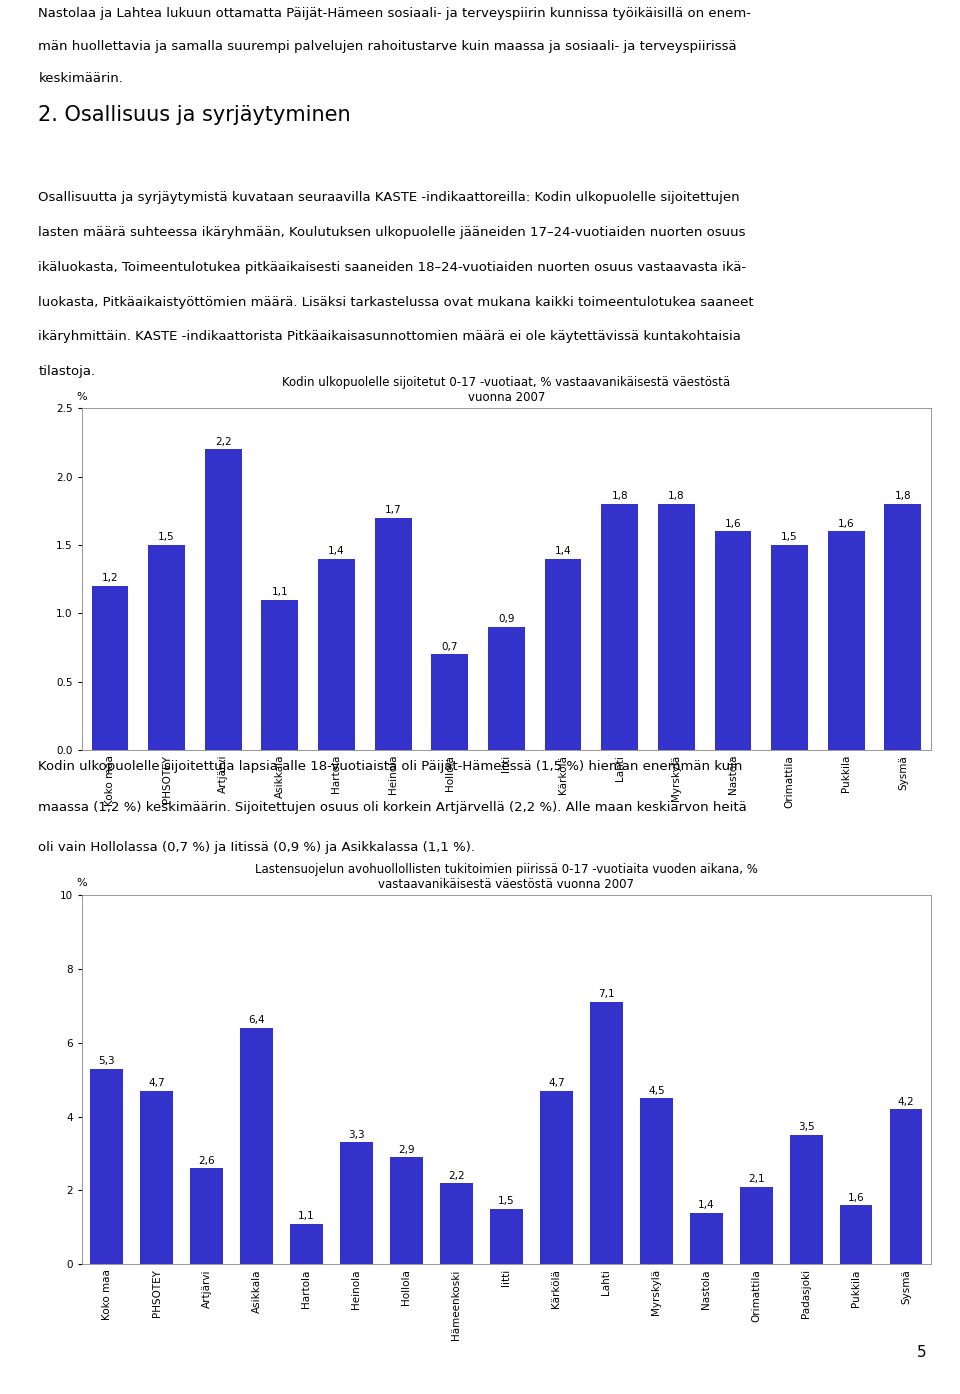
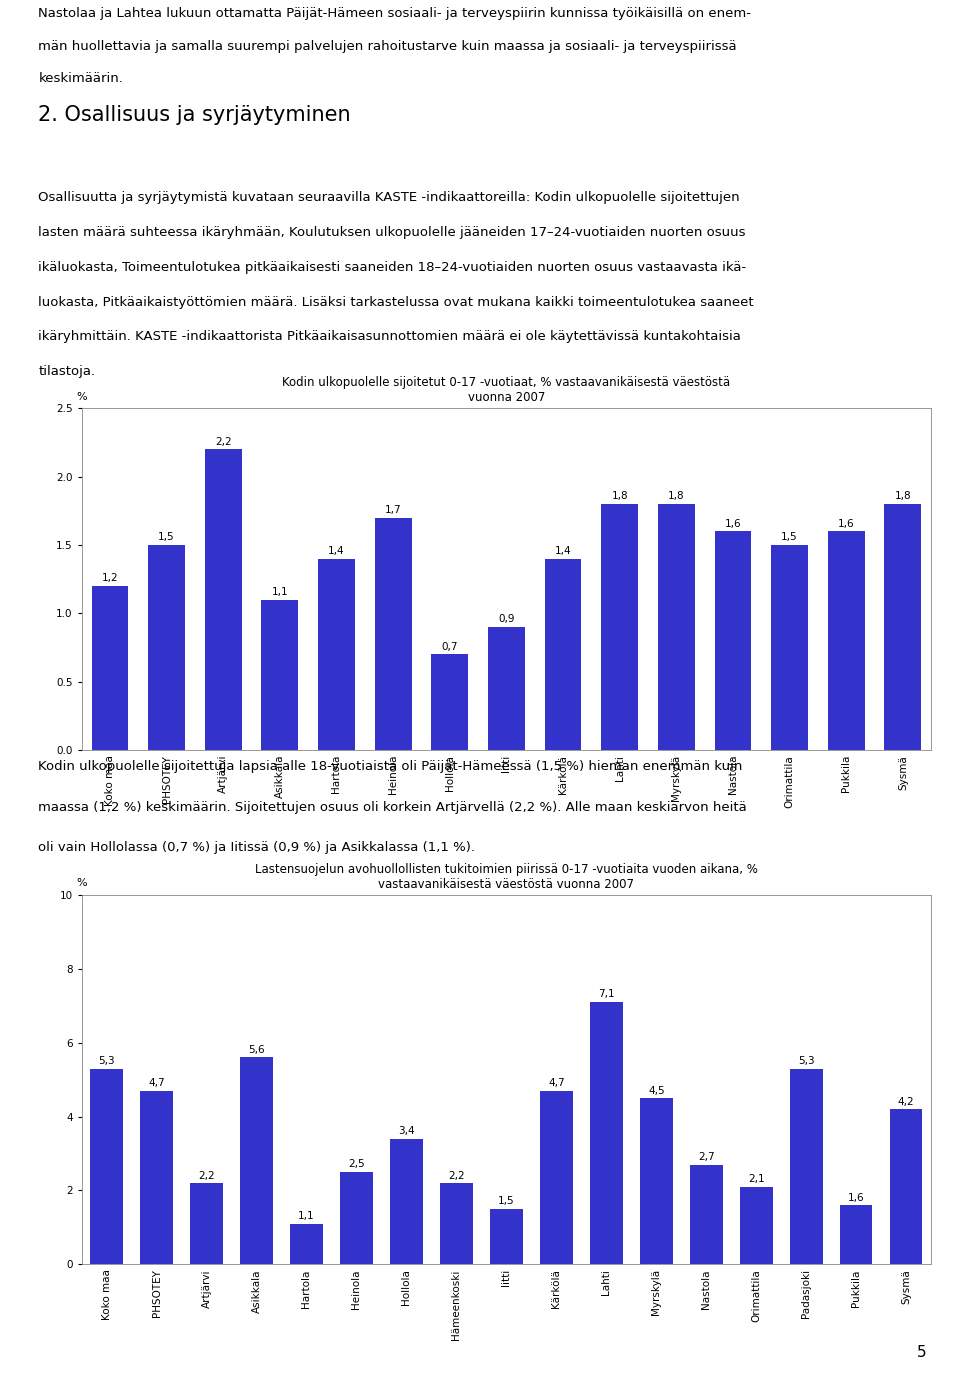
Artjärvi: 2,6 -> 2,2
Asikkala: 6,4 -> 5,6
Heinola: 3,3 -> 2,5
Hollola: 2,9 -> 3,4
Nastola: 1,4 -> 2,7
Padasjoki: 3,5 -> 5,3
